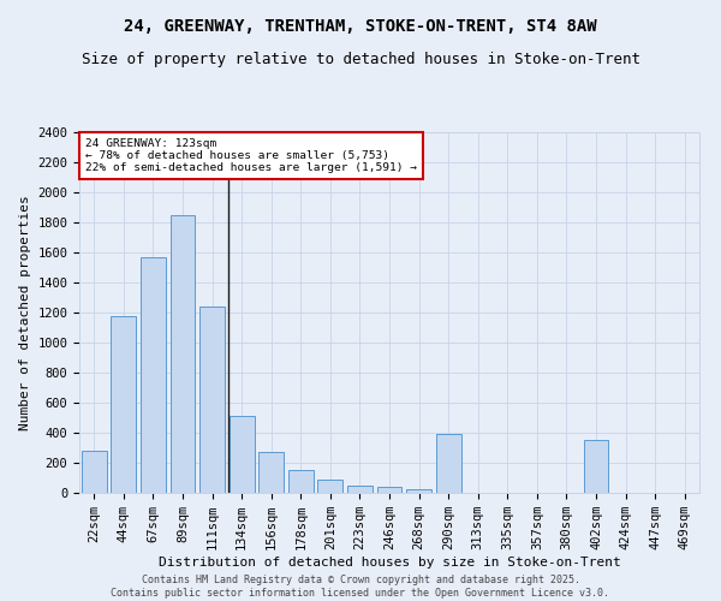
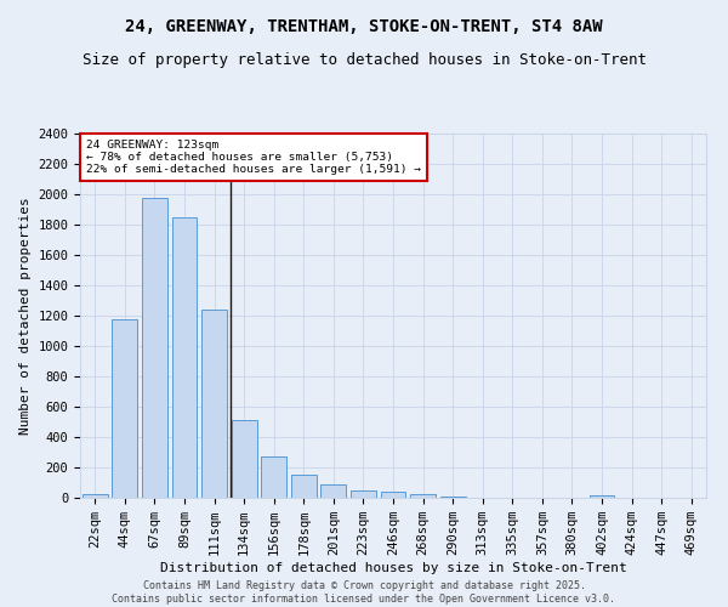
22sqm: 280 -> 20
67sqm: 1570 -> 1980
290sqm: 390 -> 10
402sqm: 350 -> 20
